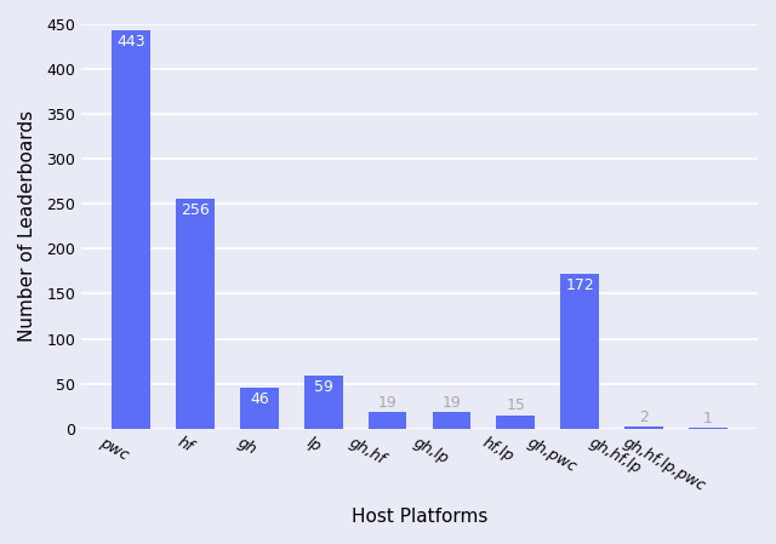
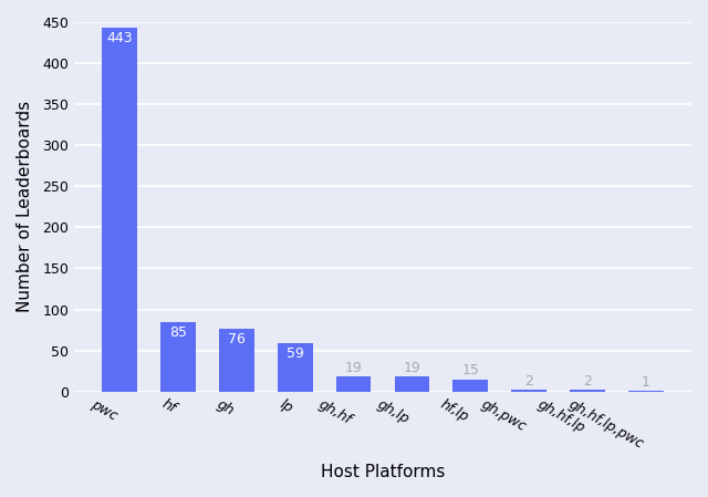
hf: 256 -> 85
gh: 46 -> 76
gh,pwc: 172 -> 2
